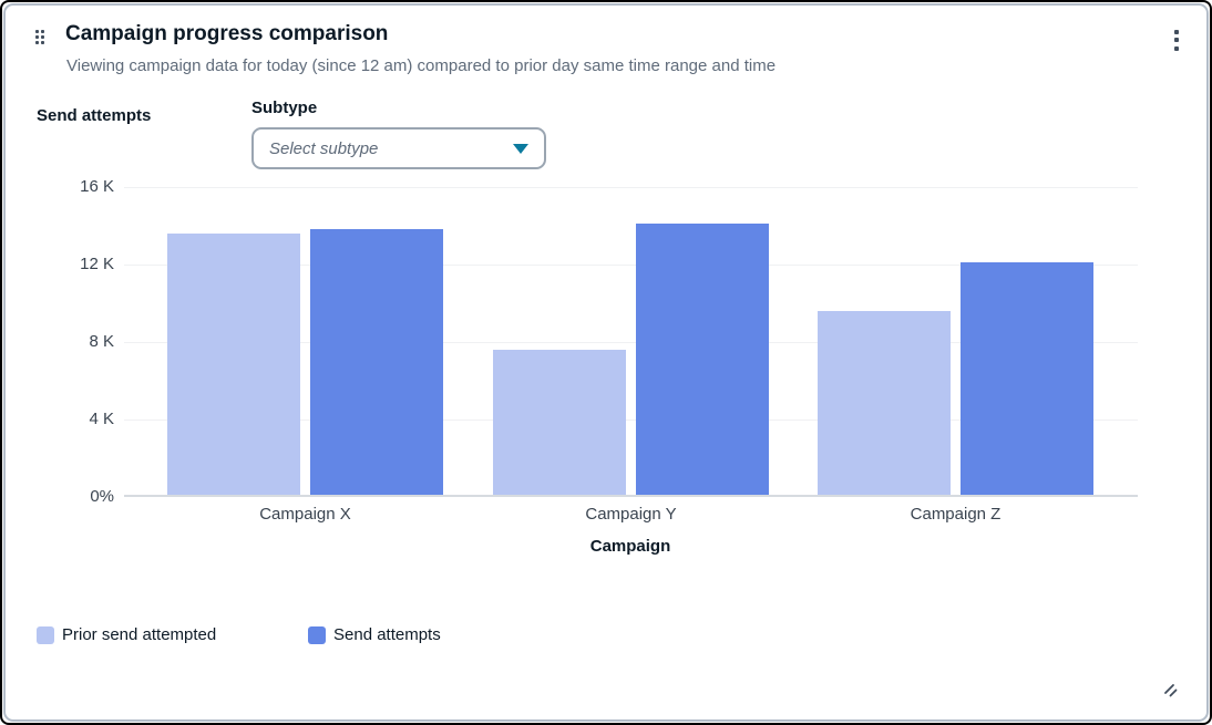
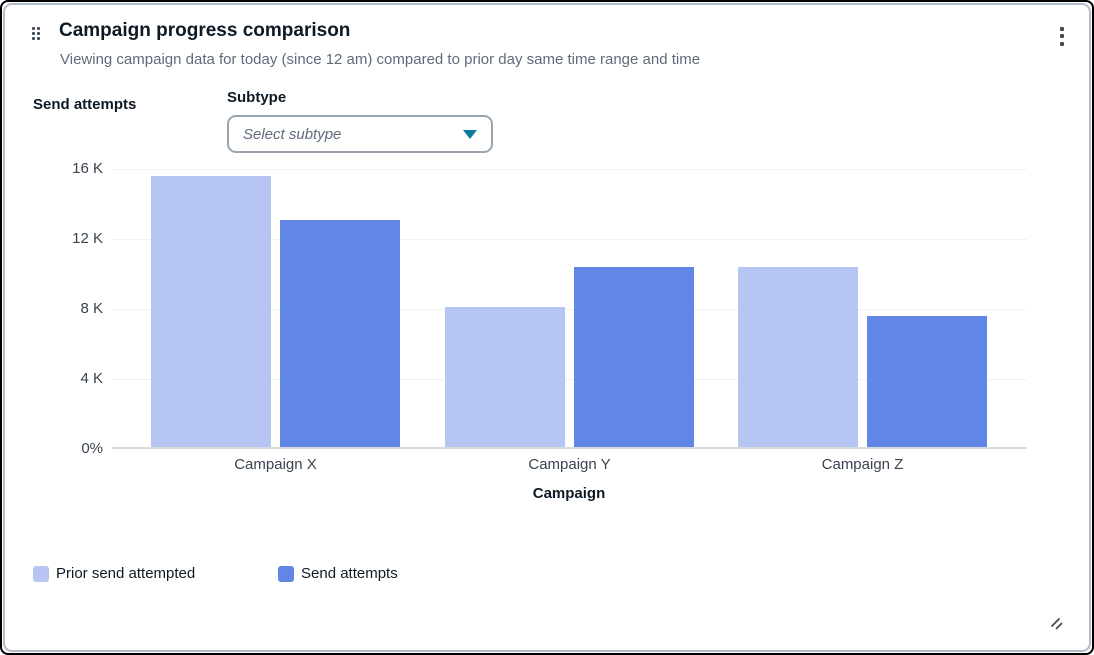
Prior send attempted/Campaign X: 13.5K -> 15.5K
Send attempts/Campaign X: 13.7K -> 13.0K
Prior send attempted/Campaign Y: 7.5K -> 8.0K
Send attempts/Campaign Y: 14.0K -> 10.3K
Prior send attempted/Campaign Z: 9.5K -> 10.3K
Send attempts/Campaign Z: 12.0K -> 7.5K
